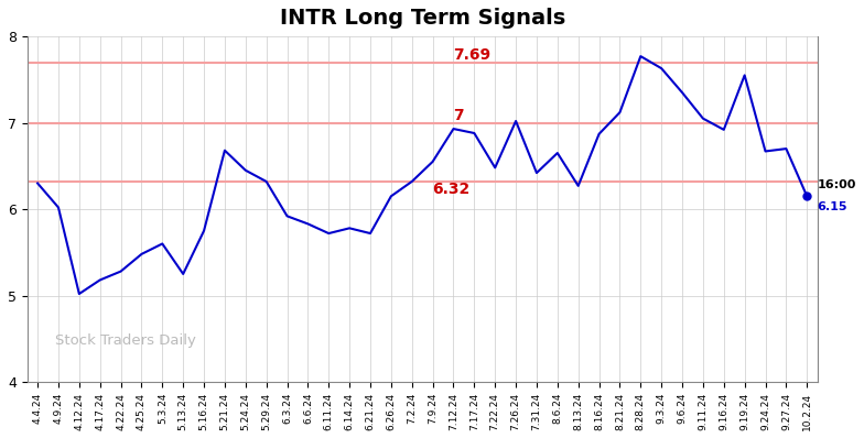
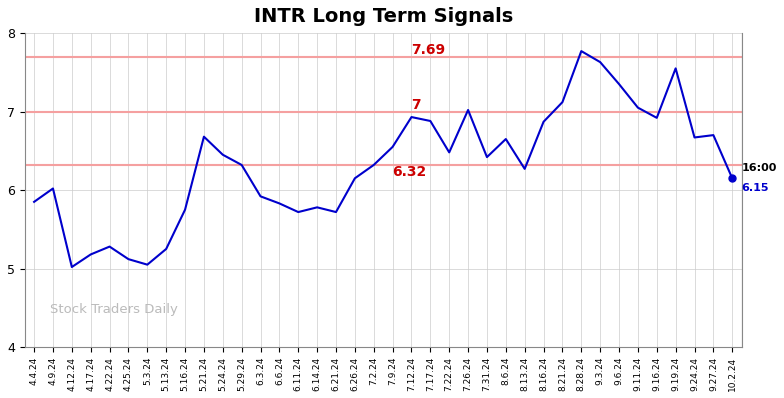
4.4.24: 6.30 -> 5.85
4.25.24: 5.48 -> 5.12
5.3.24: 5.60 -> 5.05
